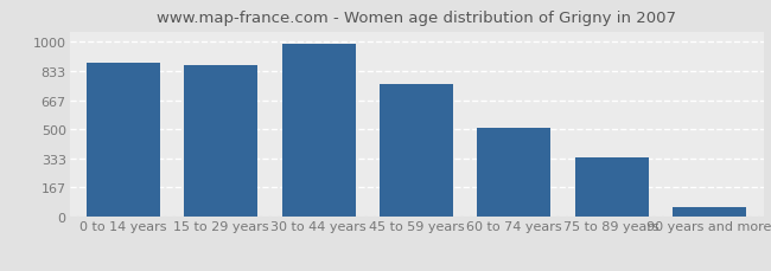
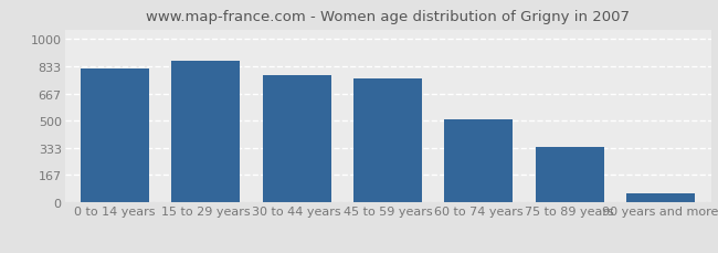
0 to 14 years: 880 -> 820
30 to 44 years: 990 -> 780
